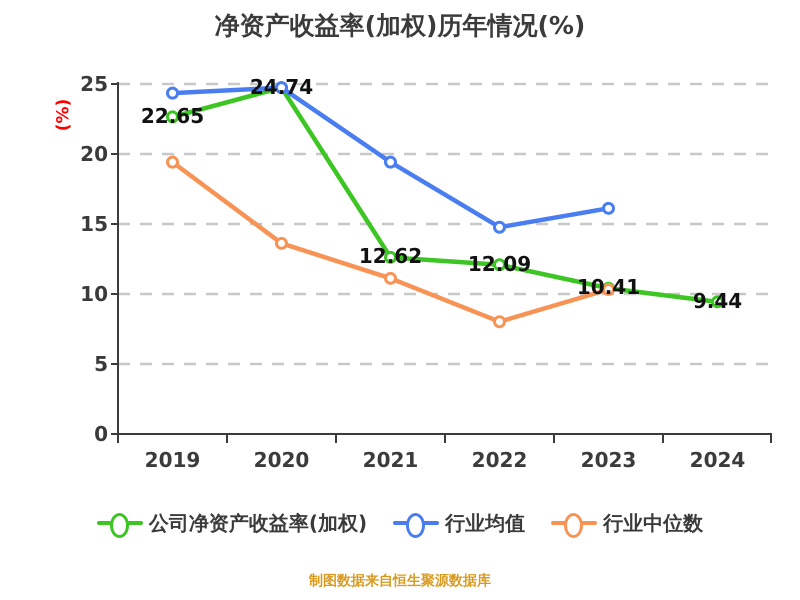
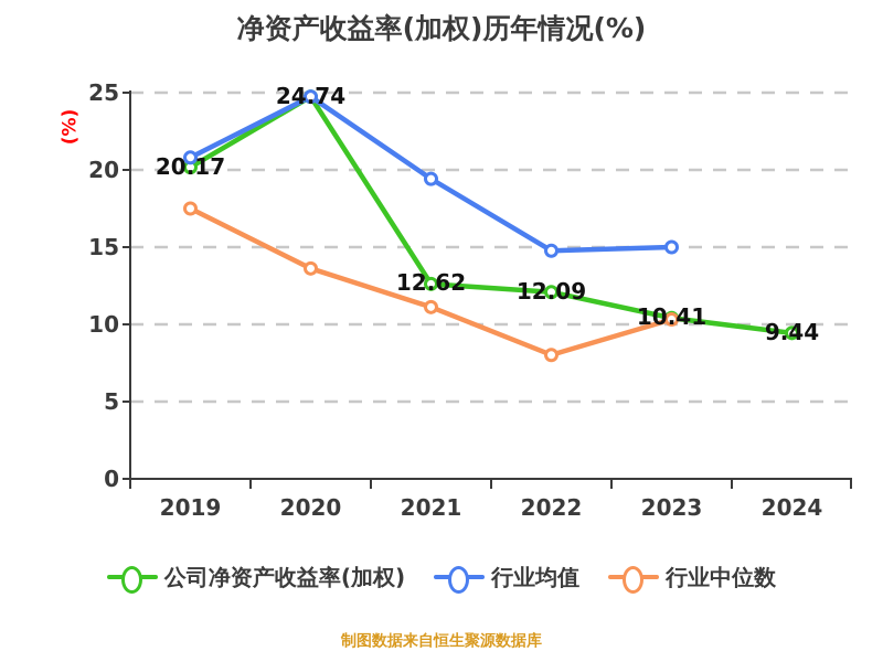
公司净资产收益率(加权)/2019: 22.65 -> 20.17
行业均值/2019: 24.4 -> 20.8
行业中位数/2019: 19.4 -> 17.5
行业均值/2023: 16.1 -> 15.0
